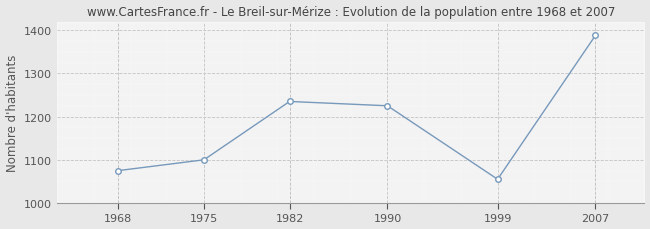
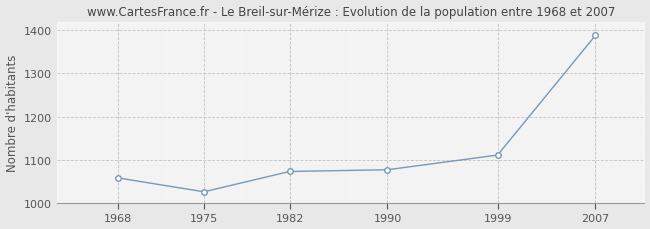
1968: 1075 -> 1058
1975: 1100 -> 1026
1982: 1235 -> 1073
1990: 1225 -> 1077
1999: 1055 -> 1111
